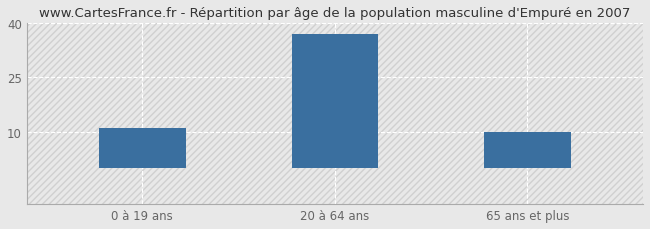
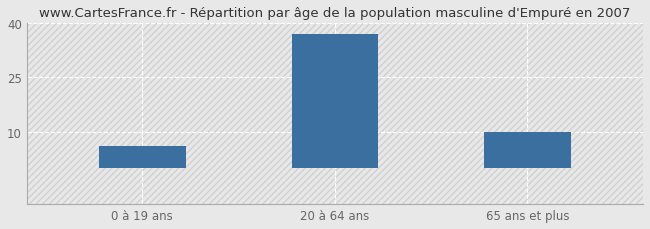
0 à 19 ans: 11 -> 6
